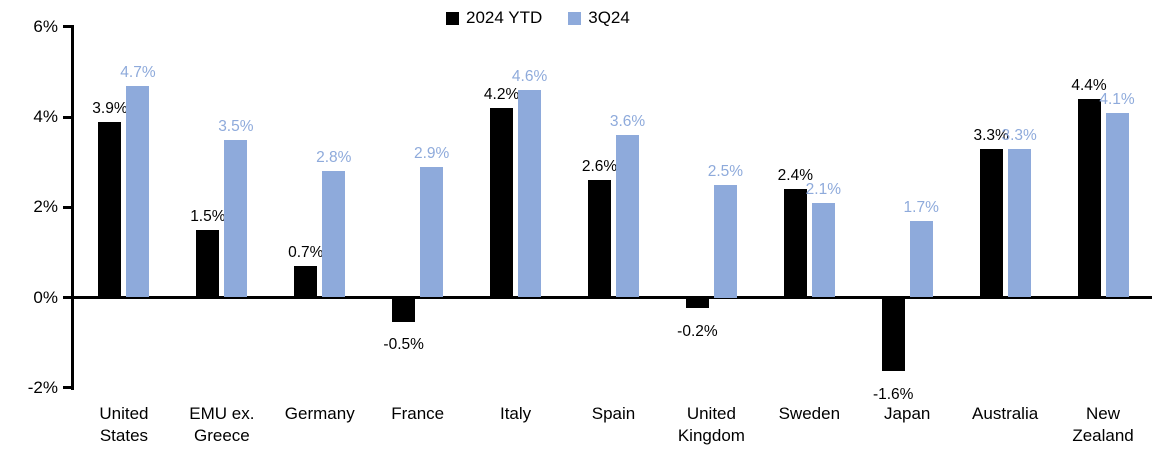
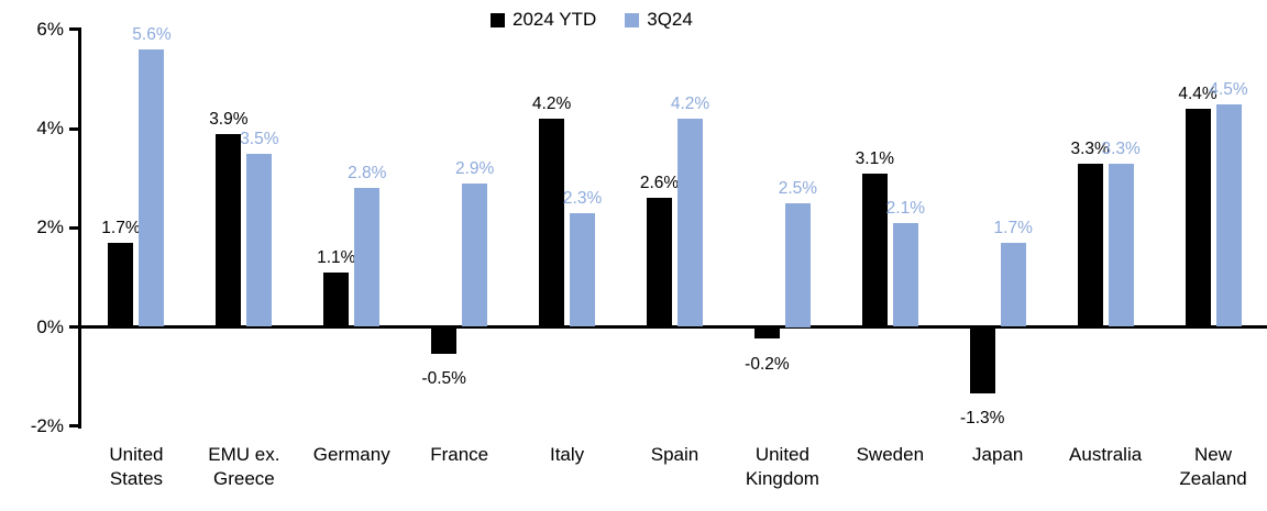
2024 YTD/United States: 3.9% -> 1.7%
3Q24/United States: 4.7% -> 5.6%
2024 YTD/EMU ex. Greece: 1.5% -> 3.9%
2024 YTD/Germany: 0.7% -> 1.1%
3Q24/Italy: 4.6% -> 2.3%
3Q24/Spain: 3.6% -> 4.2%
2024 YTD/Sweden: 2.4% -> 3.1%
2024 YTD/Japan: -1.6% -> -1.3%
3Q24/New Zealand: 4.1% -> 4.5%
